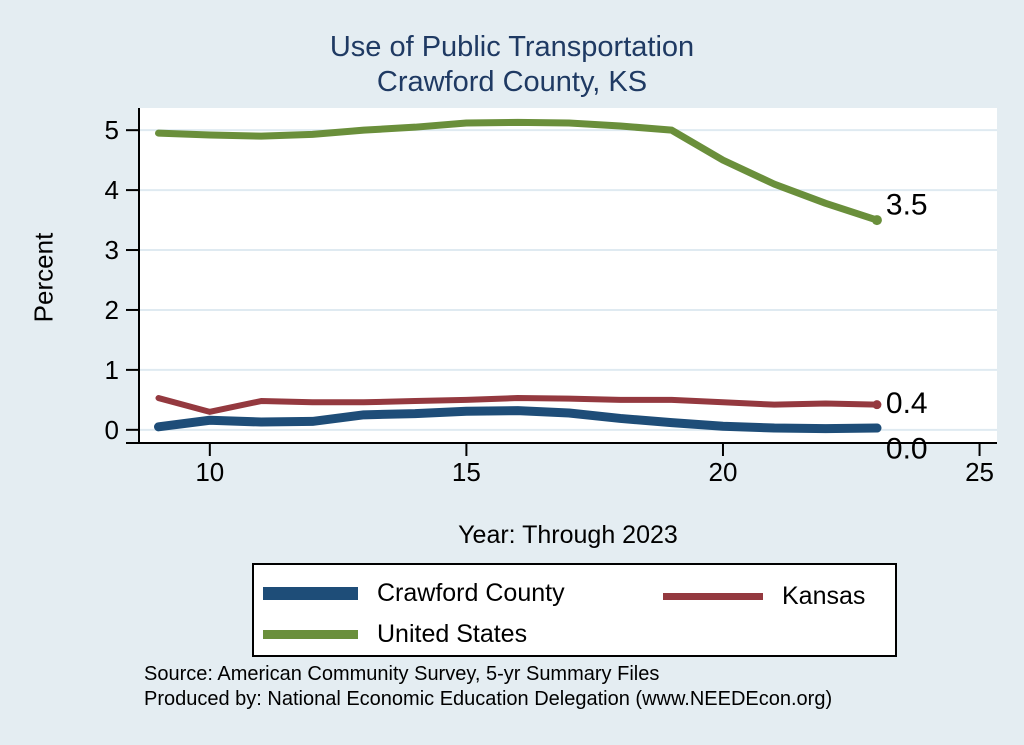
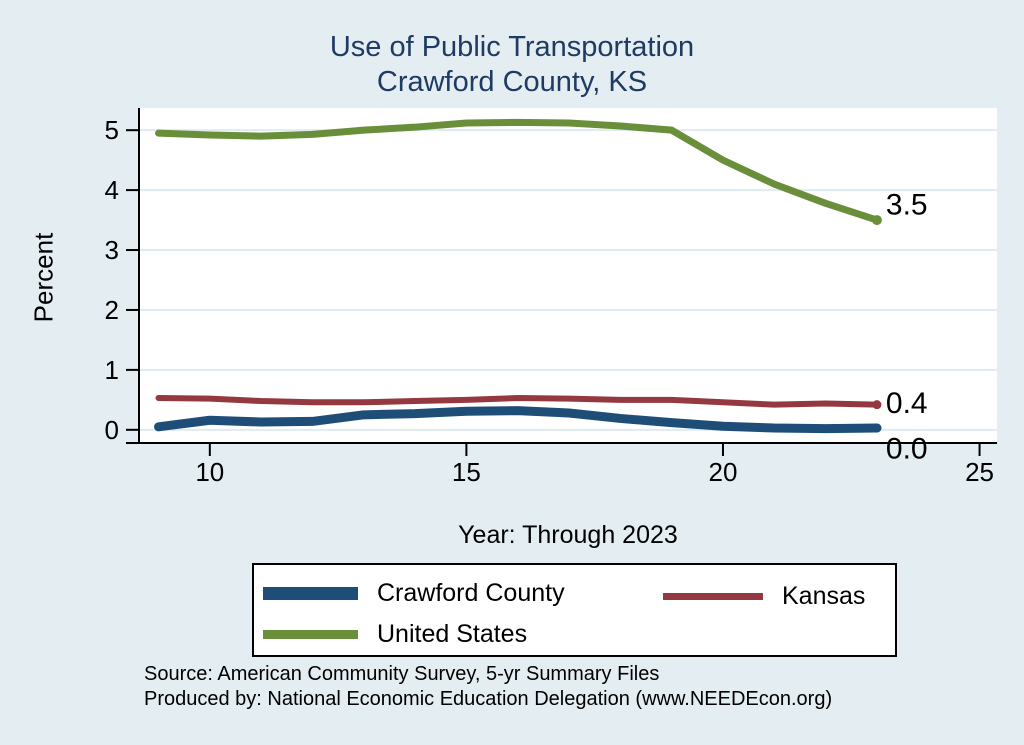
Kansas/10: 0.3 -> 0.5
